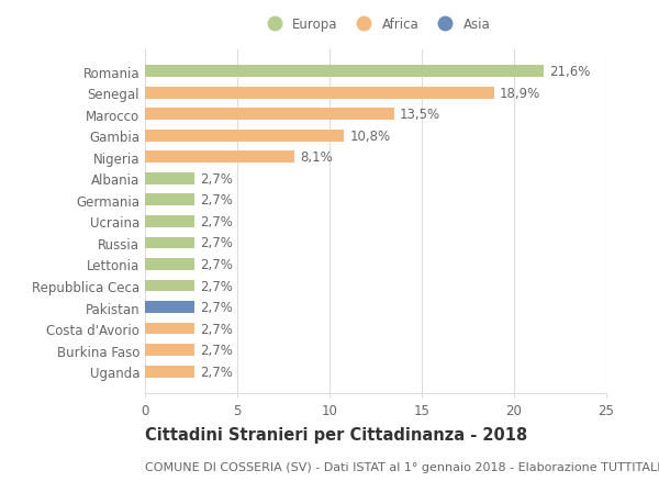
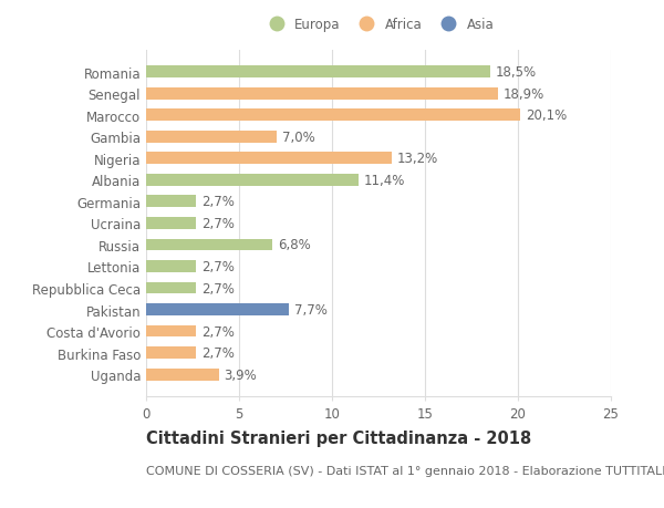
Romania: 21,6% -> 18,5%
Marocco: 13,5% -> 20,1%
Gambia: 10,8% -> 7,0%
Nigeria: 8,1% -> 13,2%
Albania: 2,7% -> 11,4%
Russia: 2,7% -> 6,8%
Pakistan: 2,7% -> 7,7%
Uganda: 2,7% -> 3,9%
